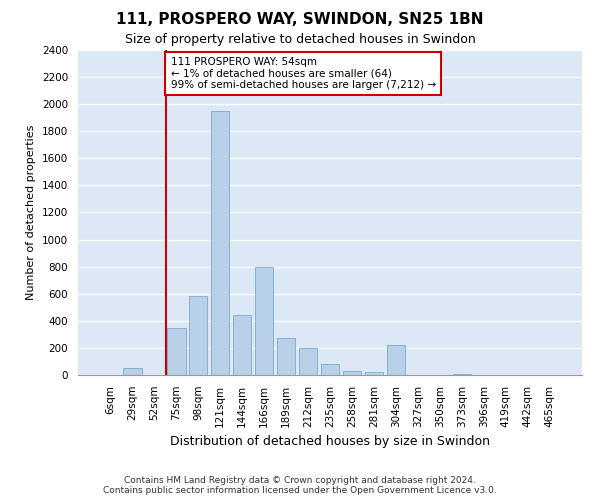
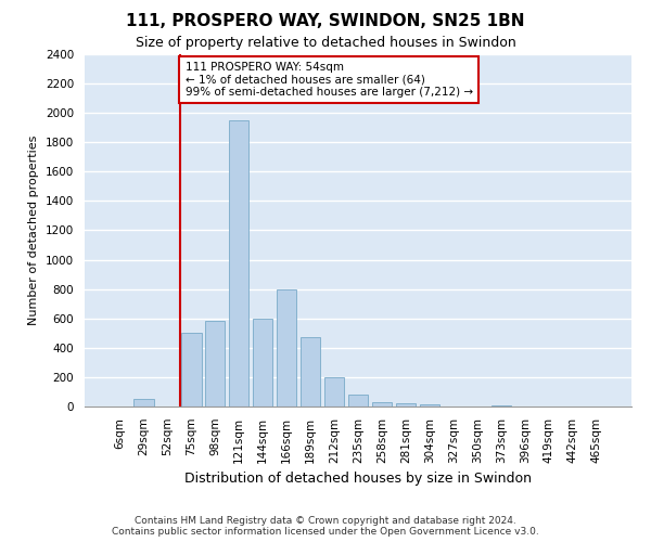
75sqm: 350 -> 500
144sqm: 440 -> 600
189sqm: 270 -> 470
304sqm: 220 -> 20
